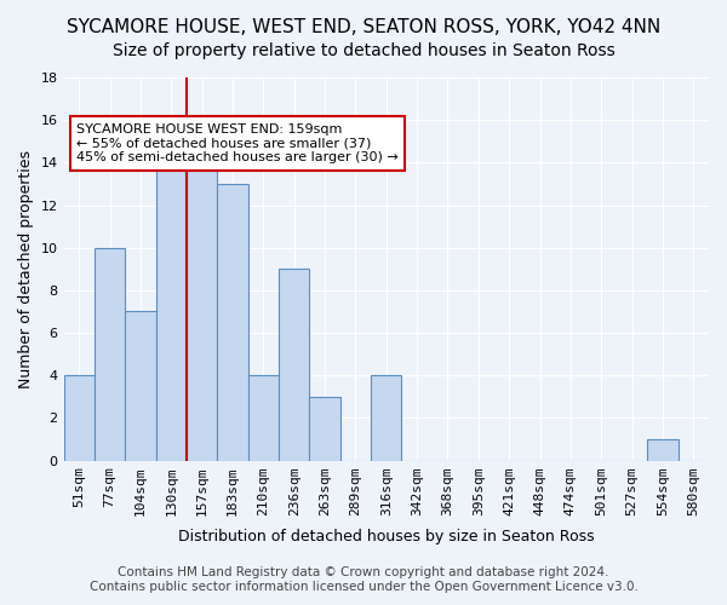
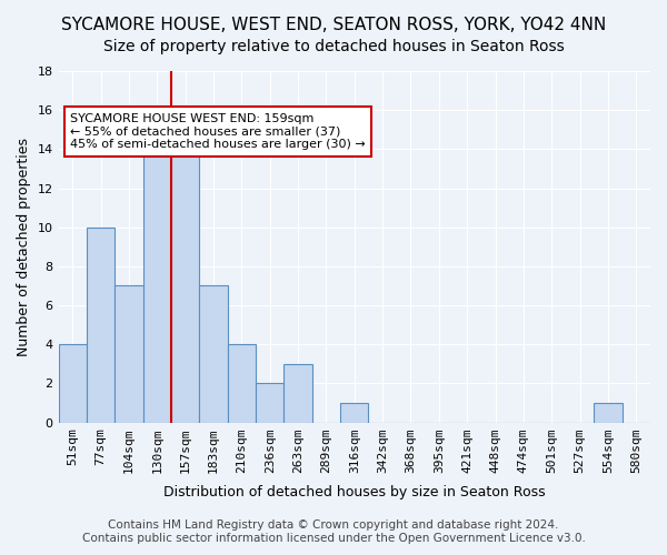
183sqm: 13 -> 7
236sqm: 9 -> 2
316sqm: 4 -> 1
